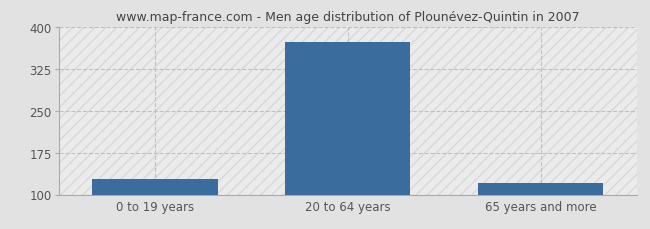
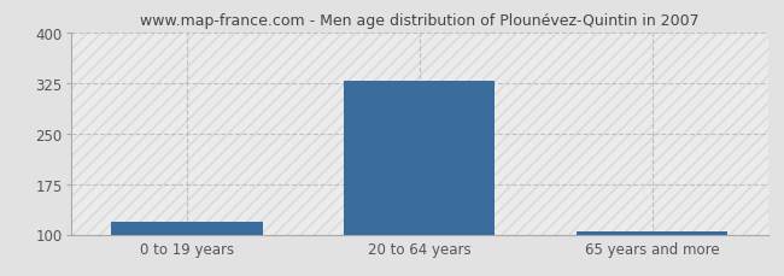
0 to 19 years: 128 -> 118
20 to 64 years: 372 -> 328
65 years and more: 120 -> 104
